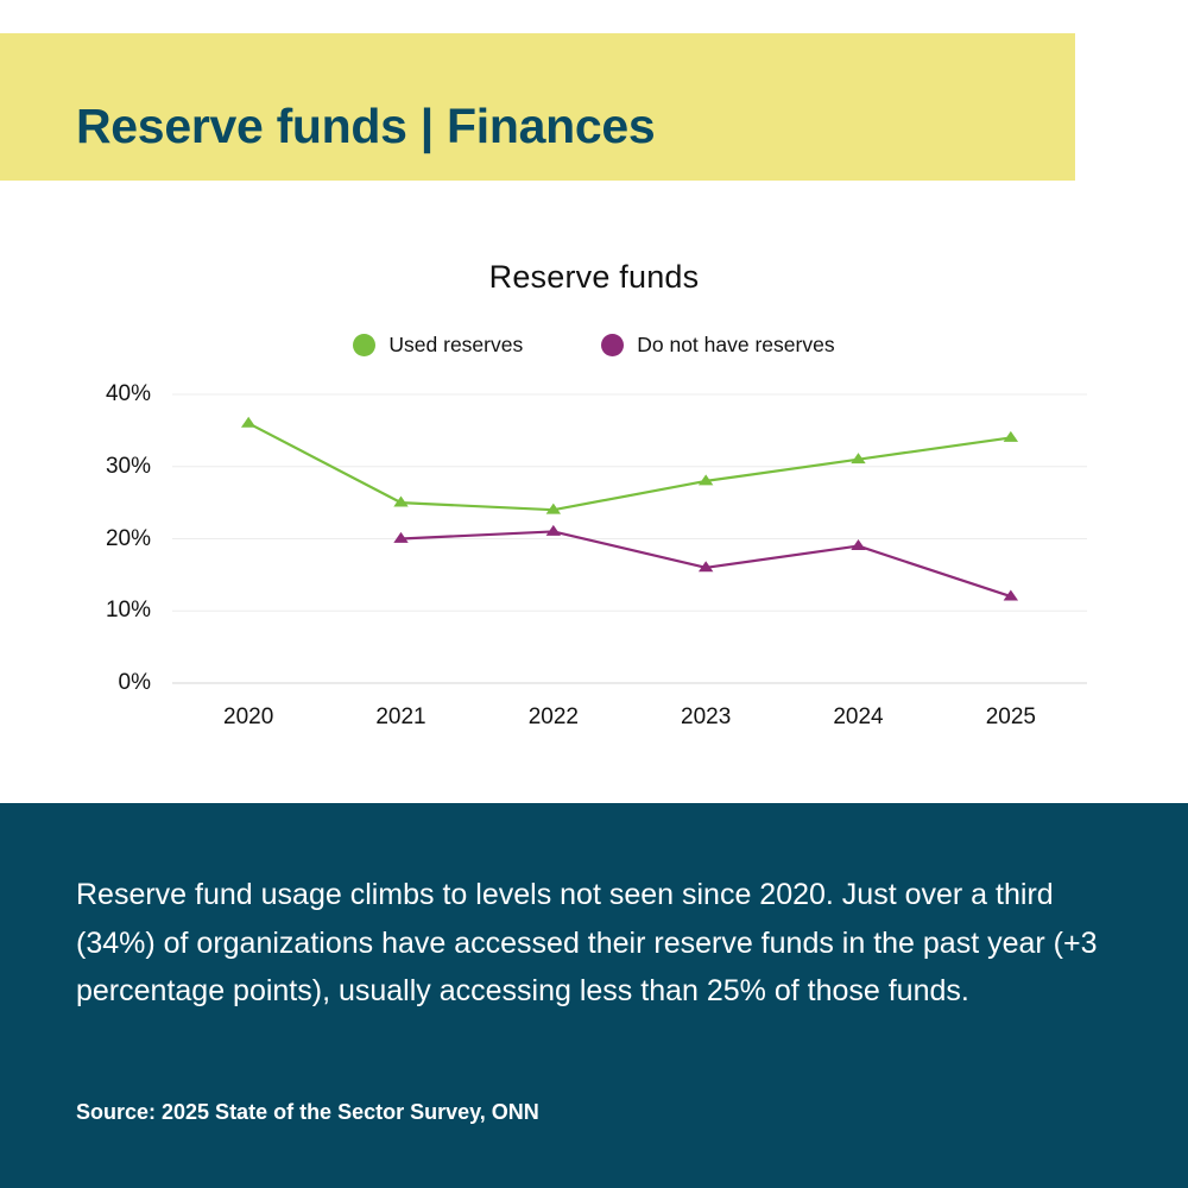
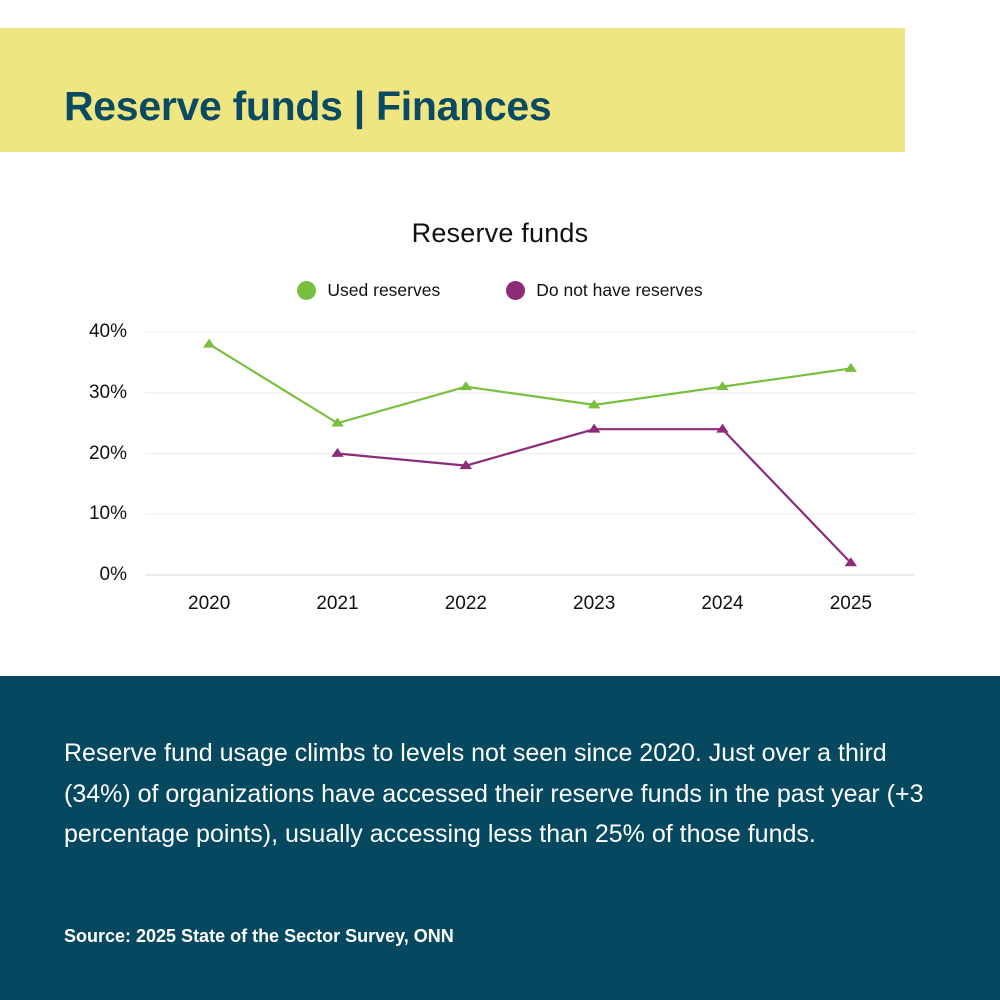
Used reserves/2020: 36% -> 38%
Used reserves/2022: 24% -> 31%
Do not have reserves/2022: 21% -> 18%
Do not have reserves/2023: 16% -> 24%
Do not have reserves/2024: 19% -> 24%
Do not have reserves/2025: 12% -> 2%
